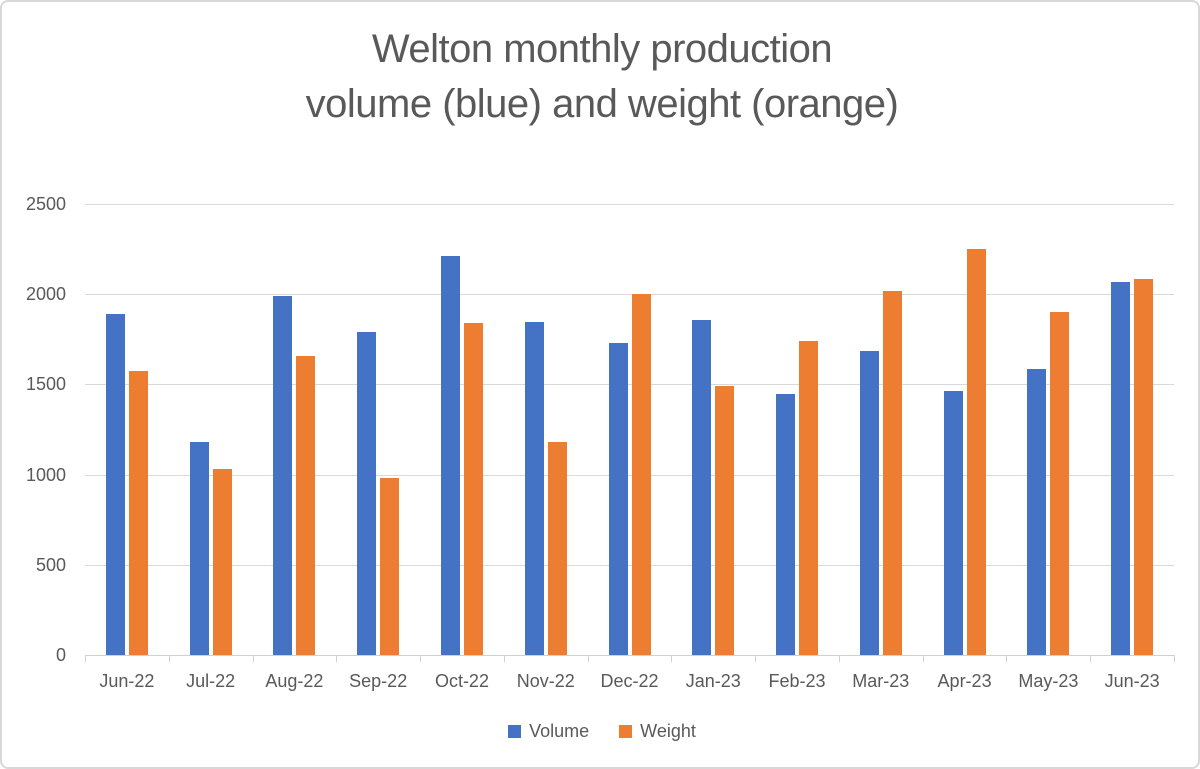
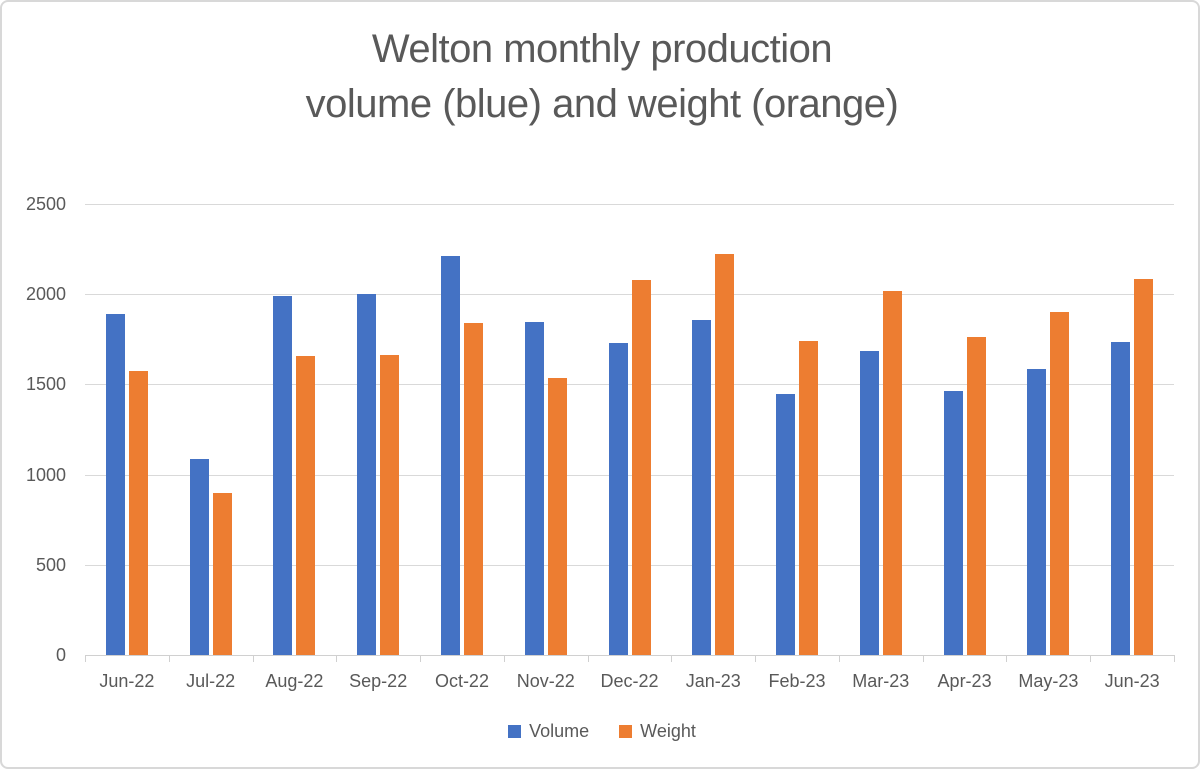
Volume/Jul-22: 1180 -> 1080
Weight/Jul-22: 1030 -> 900
Volume/Sep-22: 1790 -> 2000
Weight/Sep-22: 980 -> 1660
Weight/Nov-22: 1180 -> 1540
Weight/Dec-22: 2000 -> 2080
Weight/Jan-23: 1490 -> 2220
Weight/Apr-23: 2250 -> 1760
Volume/Jun-23: 2070 -> 1740
